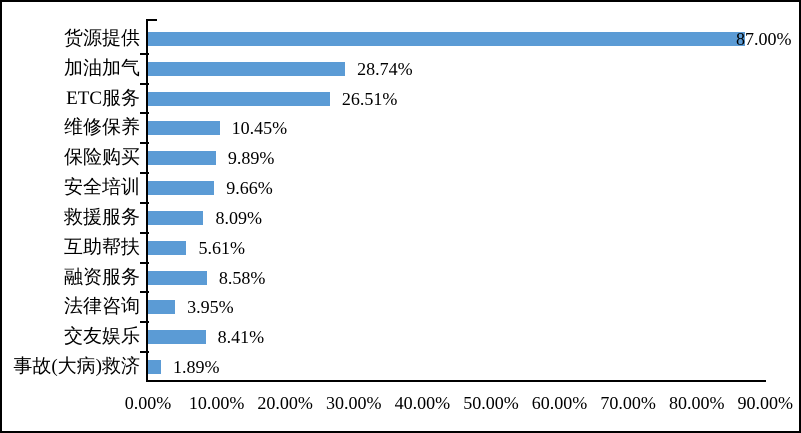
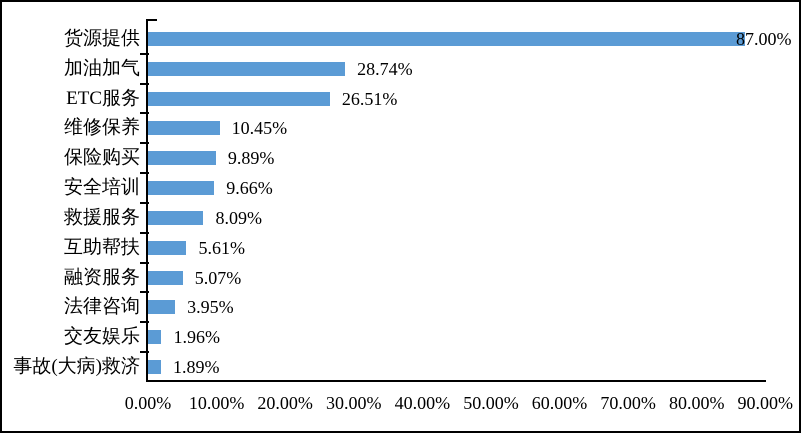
融资服务: 8.58% -> 5.07%
交友娱乐: 8.41% -> 1.96%
